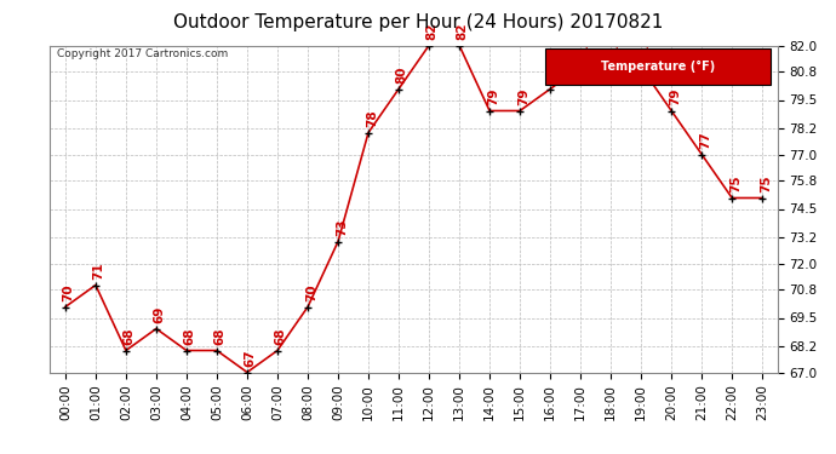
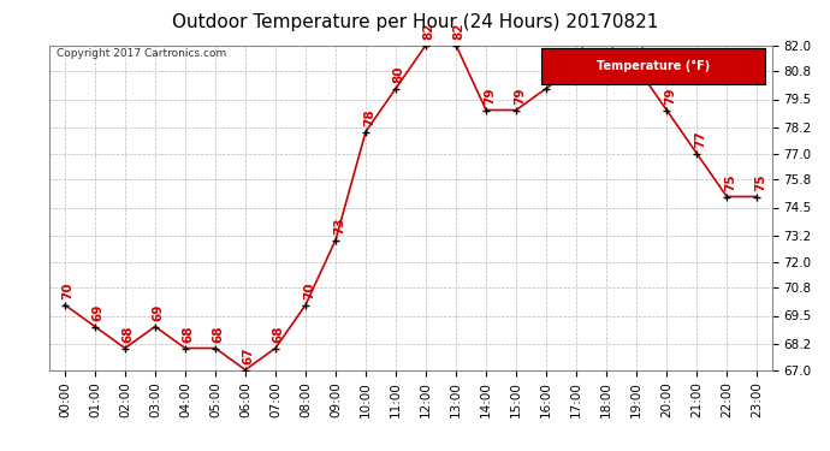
01:00: 71 -> 69
